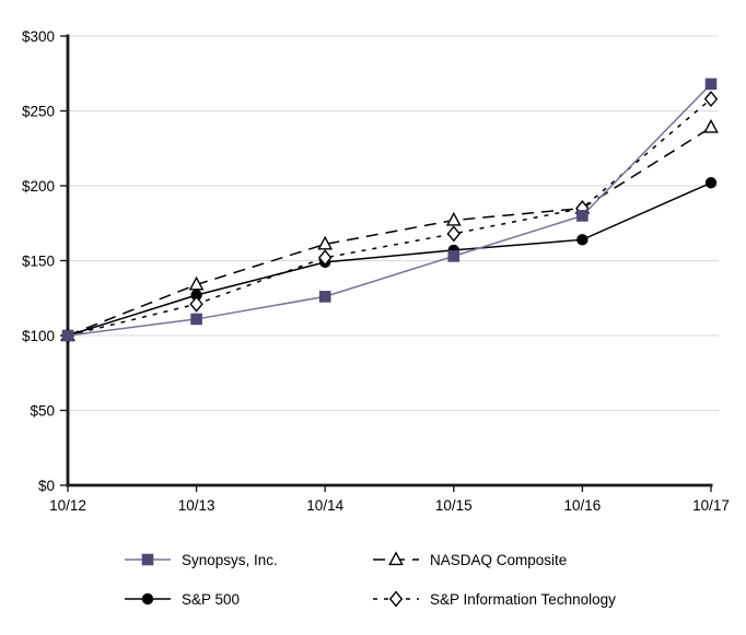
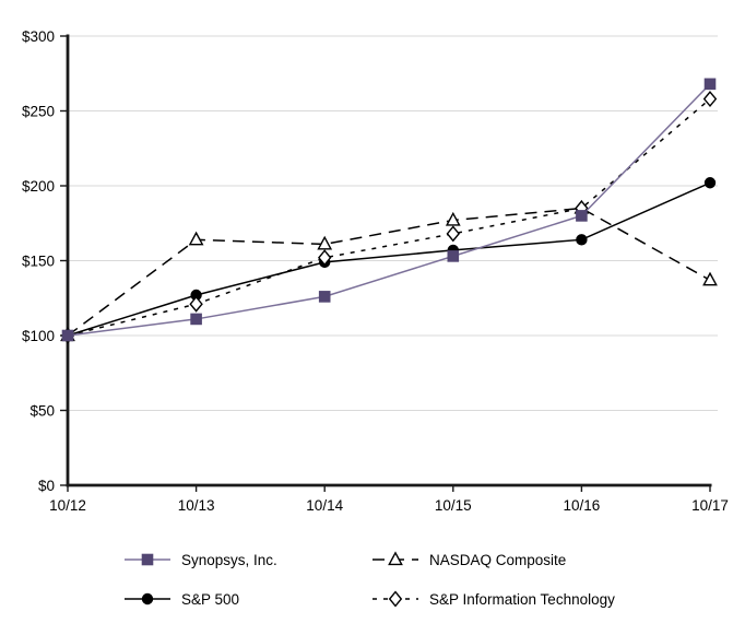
NASDAQ Composite/10/13: $134 -> $164
NASDAQ Composite/10/17: $239 -> $137
